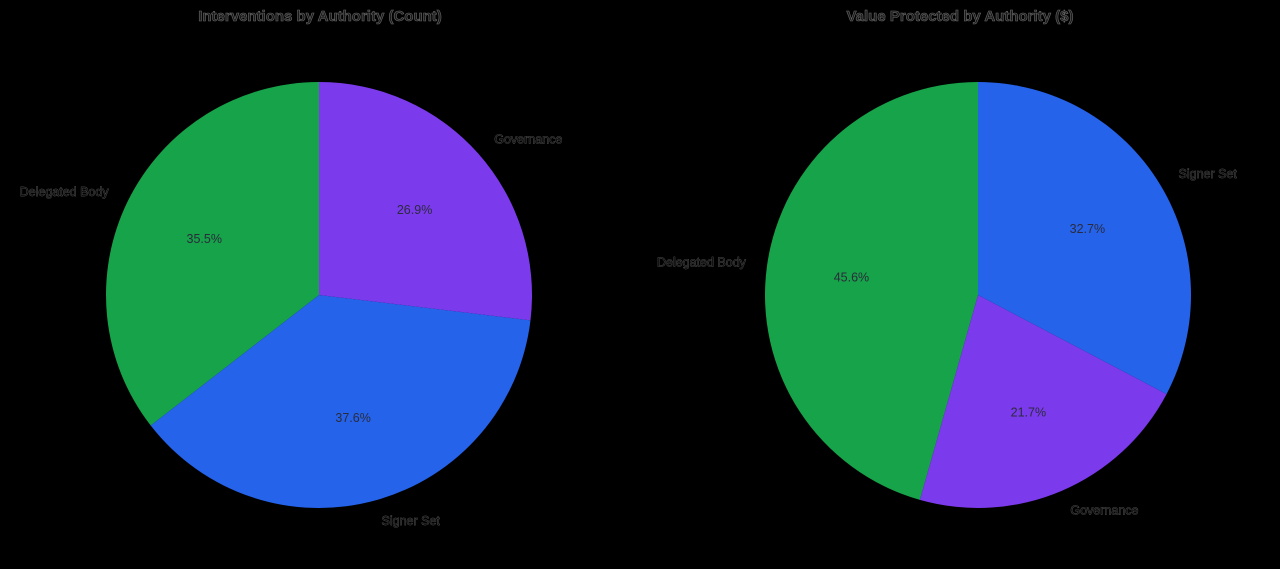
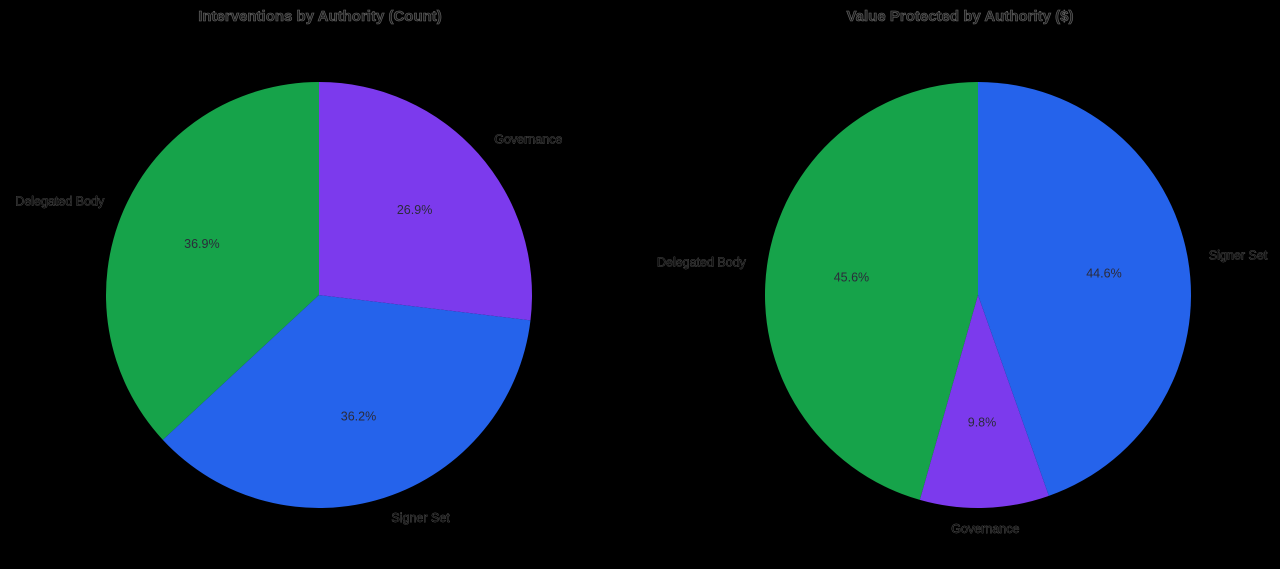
Interventions by Authority (Count)/Delegated Body: 35.5% -> 36.9%
Interventions by Authority (Count)/Signer Set: 37.6% -> 36.2%
Value Protected by Authority ($)/Governance: 21.7% -> 9.8%
Value Protected by Authority ($)/Signer Set: 32.7% -> 44.6%
